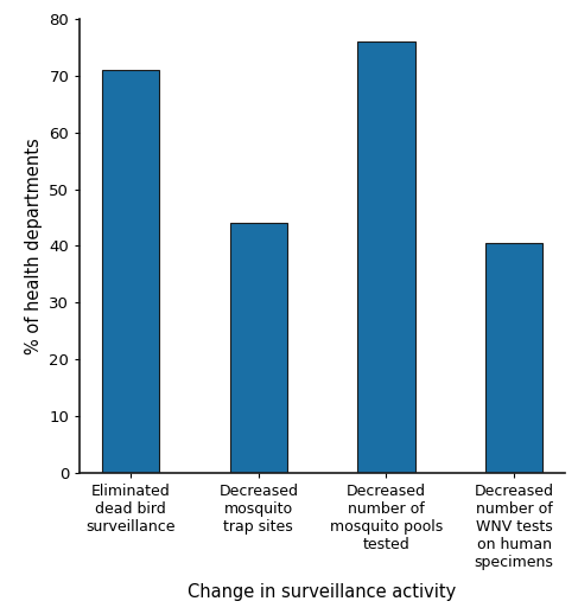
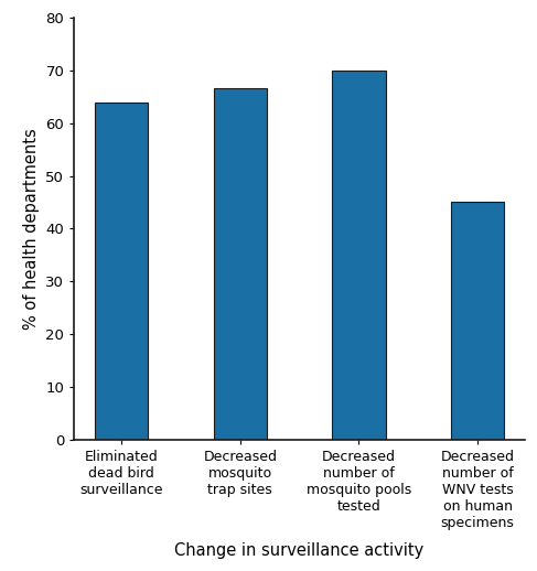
Eliminated dead bird surveillance: 71.0 -> 63.8
Decreased mosquito trap sites: 44.0 -> 66.7
Decreased number of mosquito pools tested: 76.0 -> 70.0
Decreased number of WNV tests on human specimens: 40.5 -> 45.1
